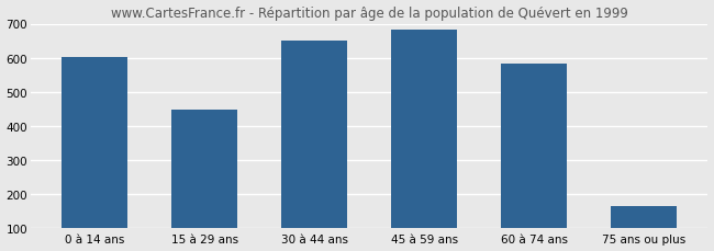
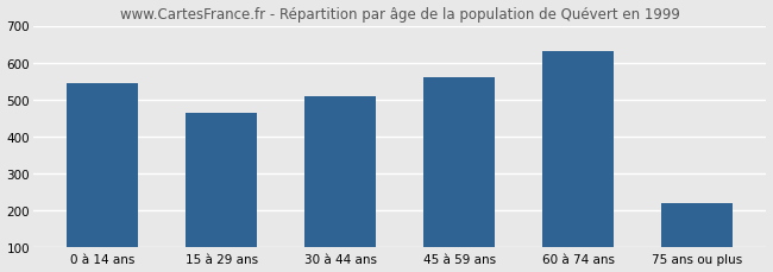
0 à 14 ans: 603 -> 545
15 à 29 ans: 447 -> 465
30 à 44 ans: 649 -> 510
45 à 59 ans: 681 -> 560
60 à 74 ans: 582 -> 630
75 ans ou plus: 163 -> 220
